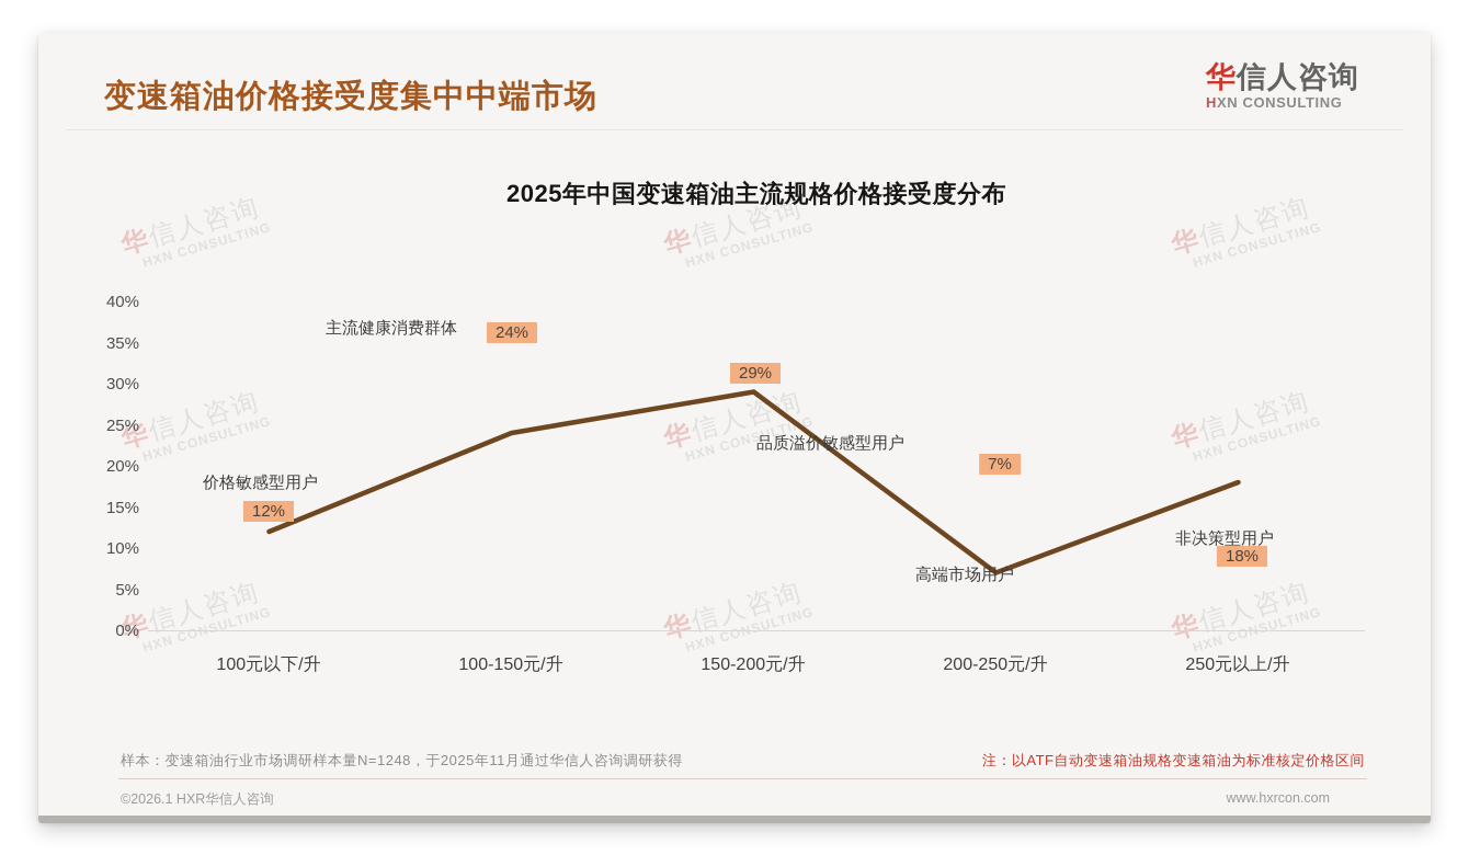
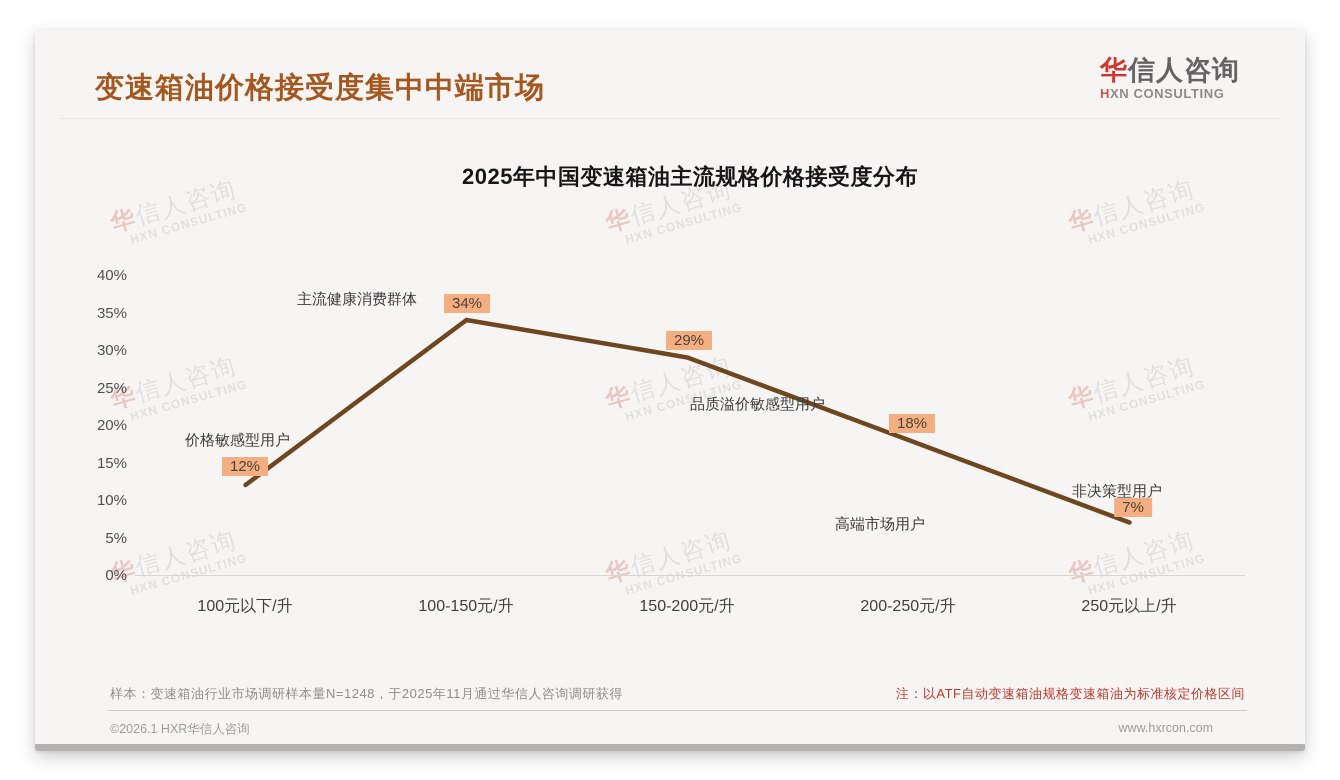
100-150元/升: 24% -> 34%
200-250元/升: 7% -> 18%
250元以上/升: 18% -> 7%
